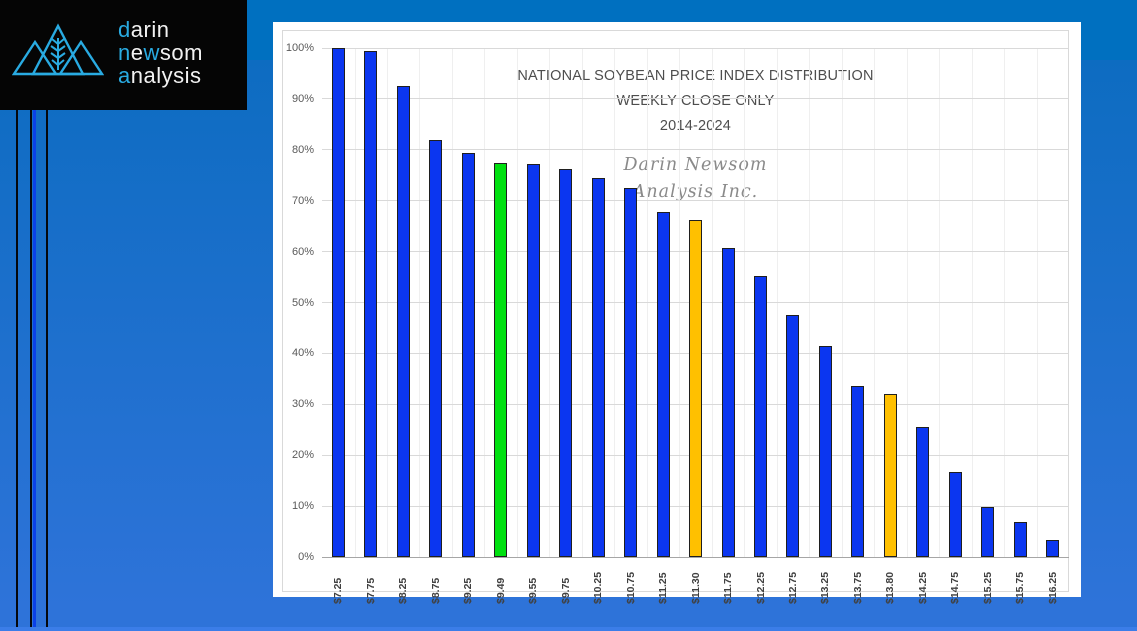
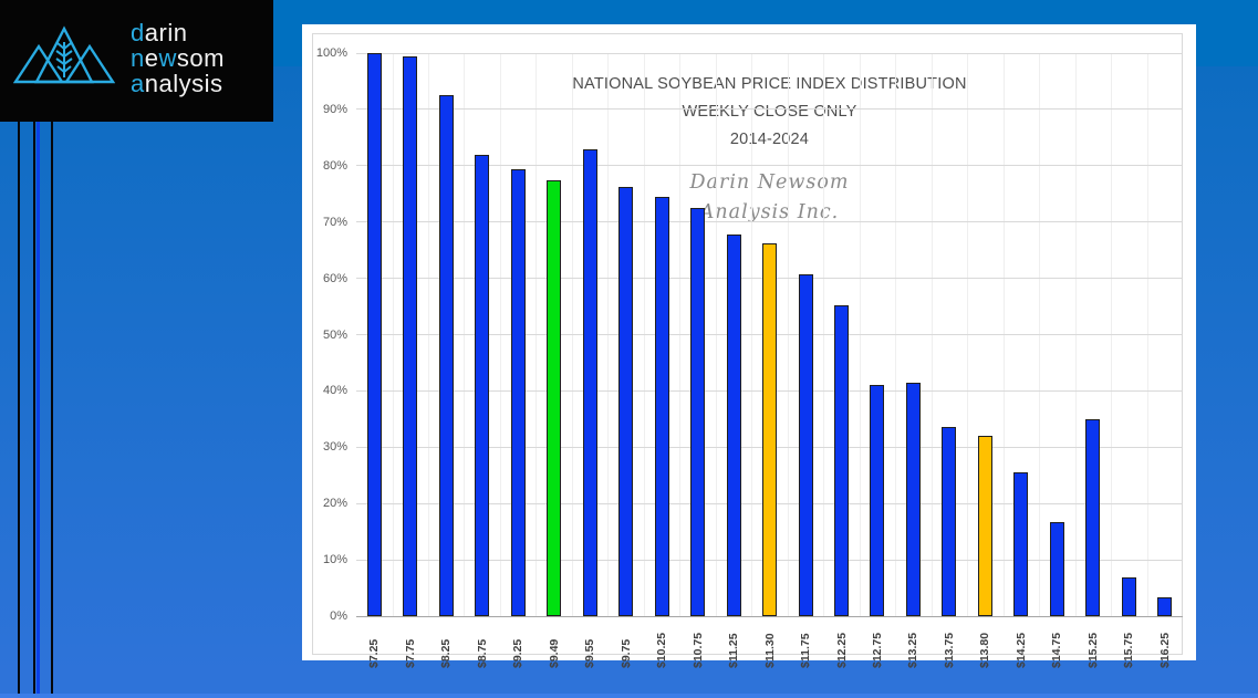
$9.55: 77% -> 83%
$12.75: 48% -> 41%
$15.25: 10% -> 35%
